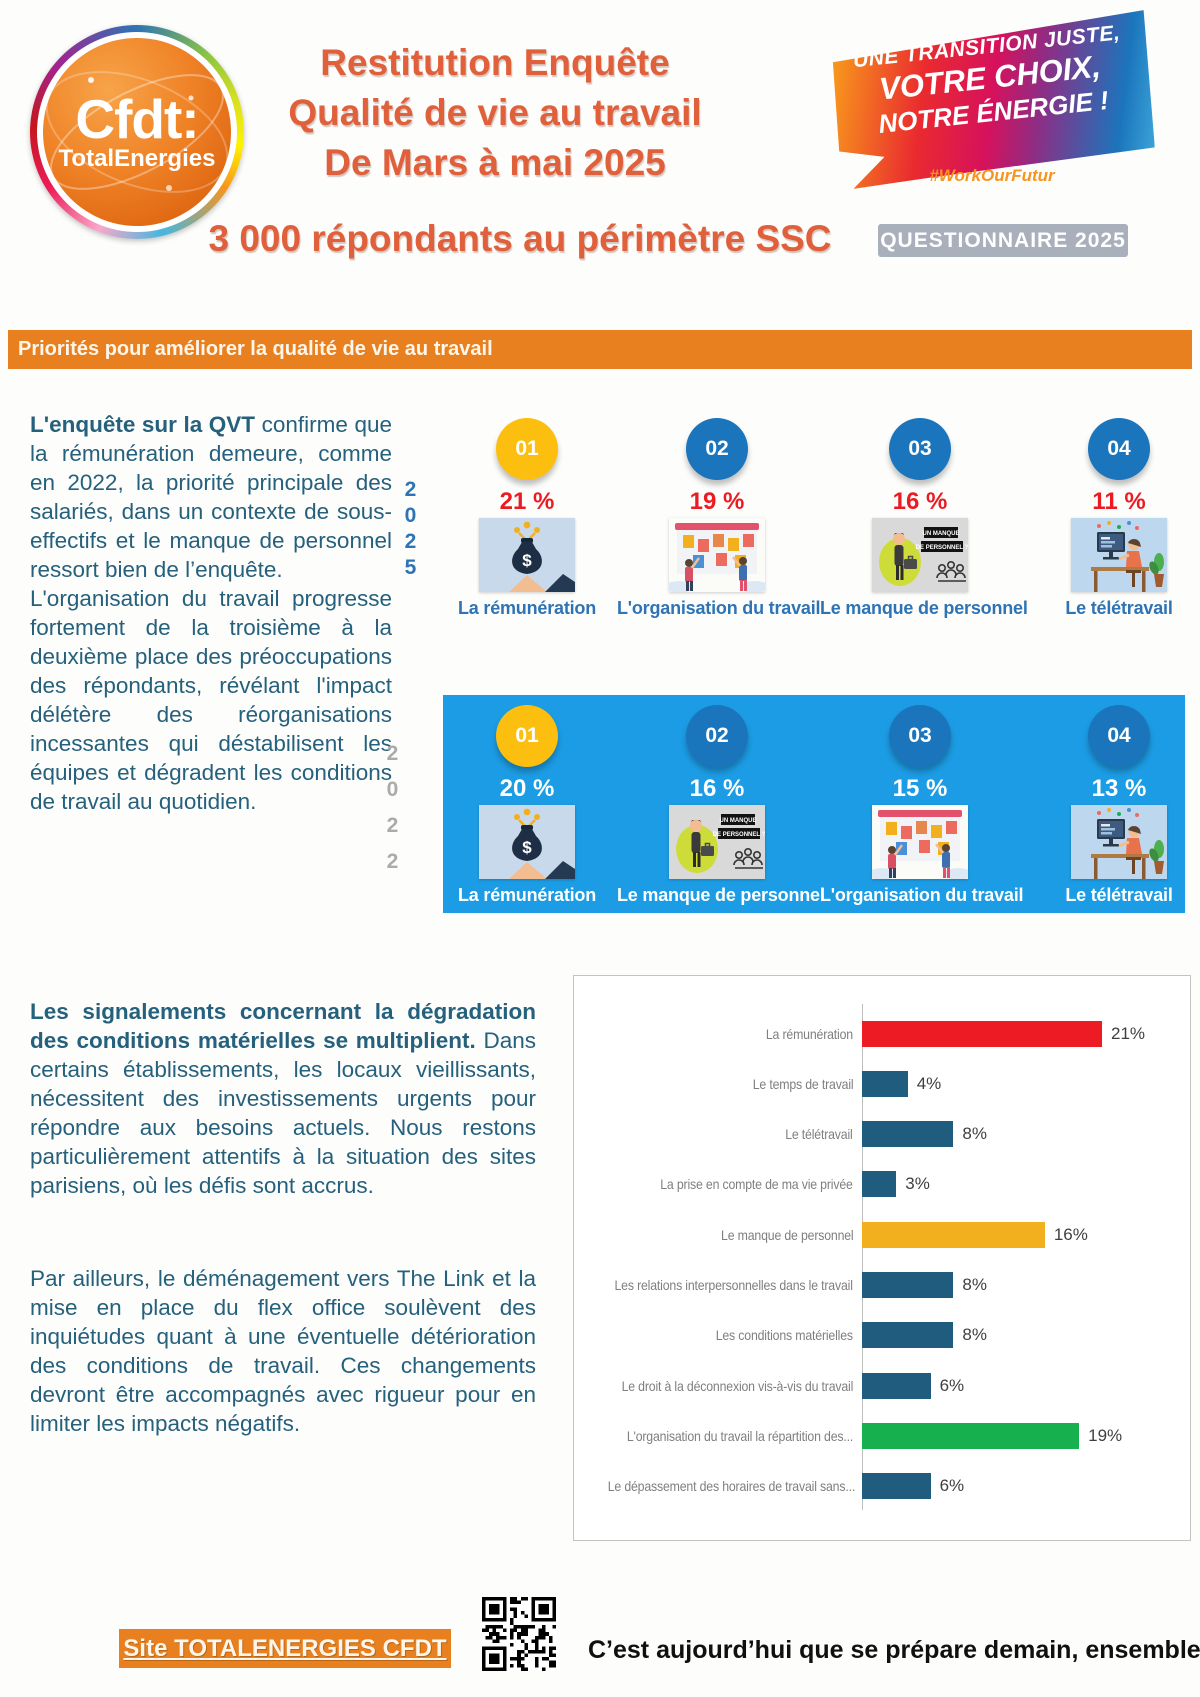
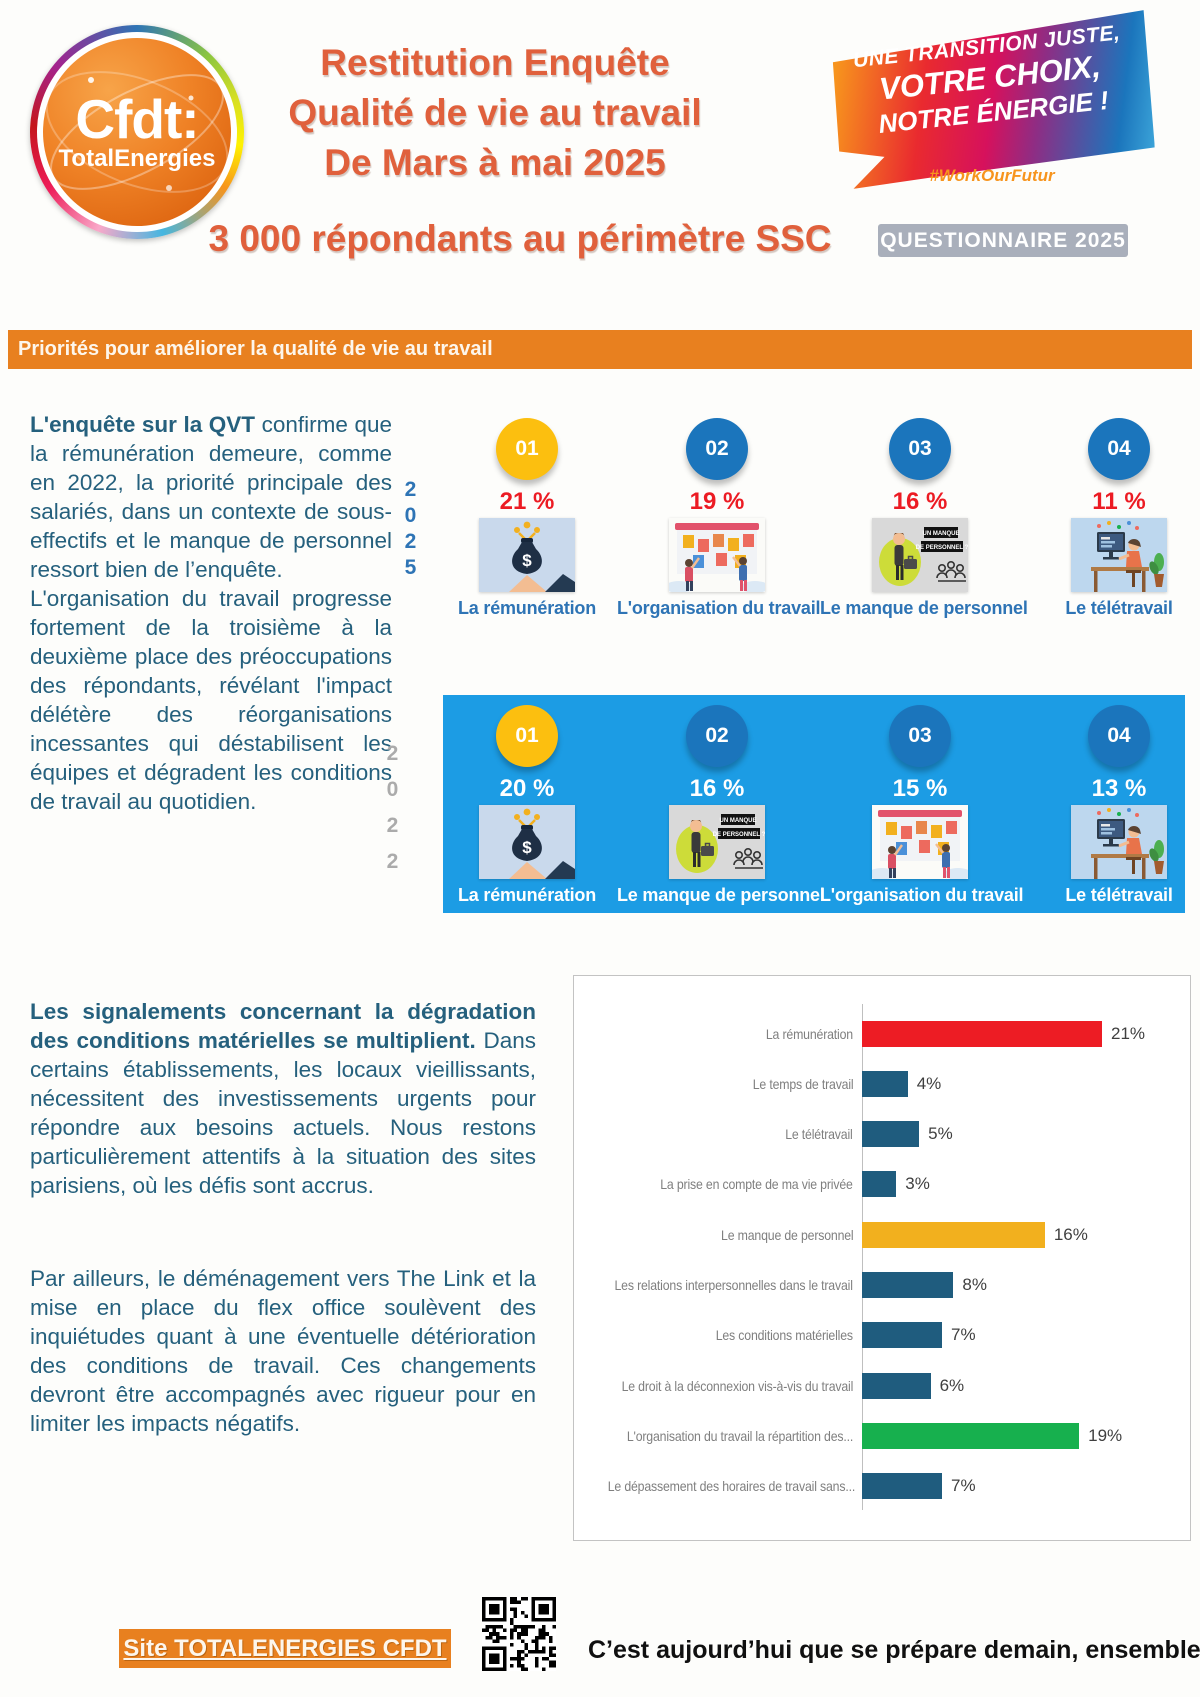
Le télétravail: 8% -> 5%
Les conditions matérielles: 8% -> 7%
Le dépassement des horaires de travail sans...: 6% -> 7%
